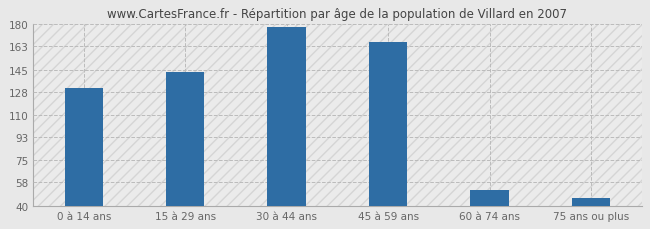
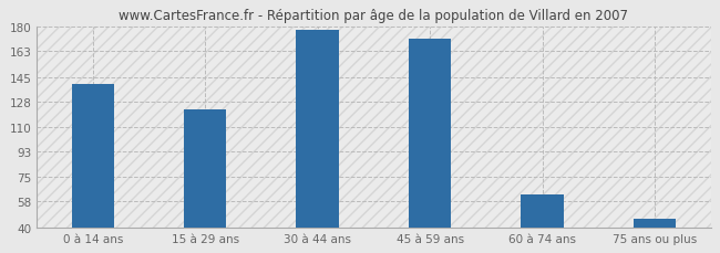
0 à 14 ans: 131 -> 140
15 à 29 ans: 143 -> 122
45 à 59 ans: 166 -> 172
60 à 74 ans: 52 -> 63
